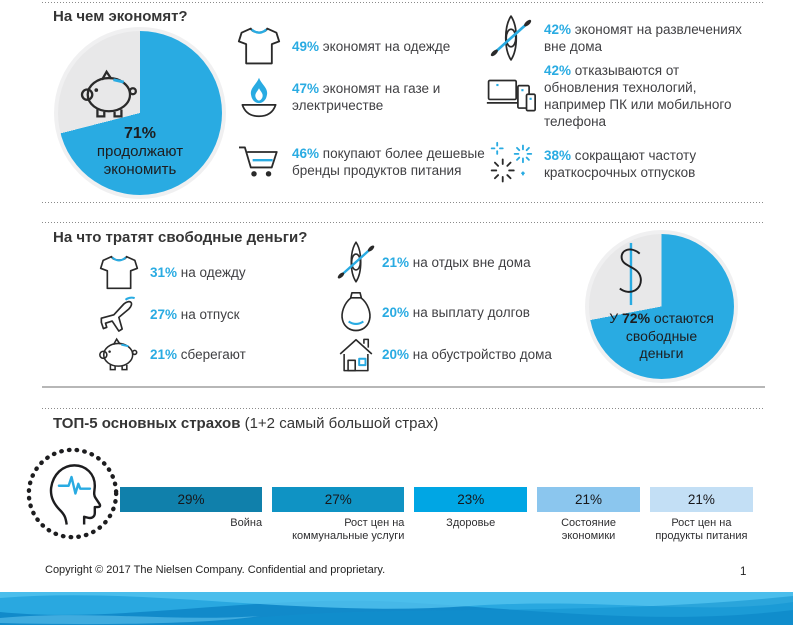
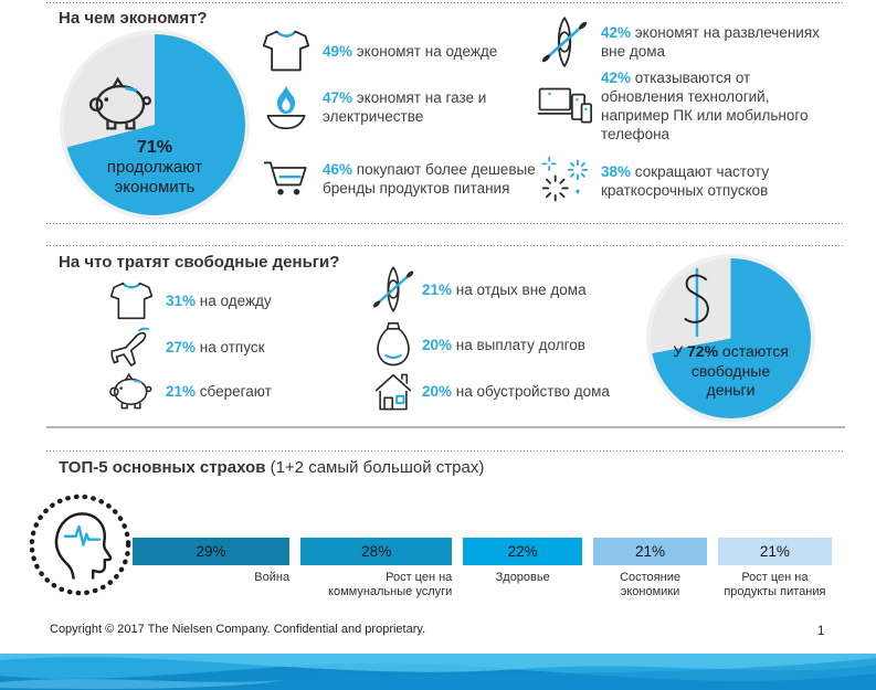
ТОП-5 основных страхов (1+2 самый большой страх)/Рост цен на коммунальные услуги: 27% -> 28%
ТОП-5 основных страхов (1+2 самый большой страх)/Здоровье: 23% -> 22%
